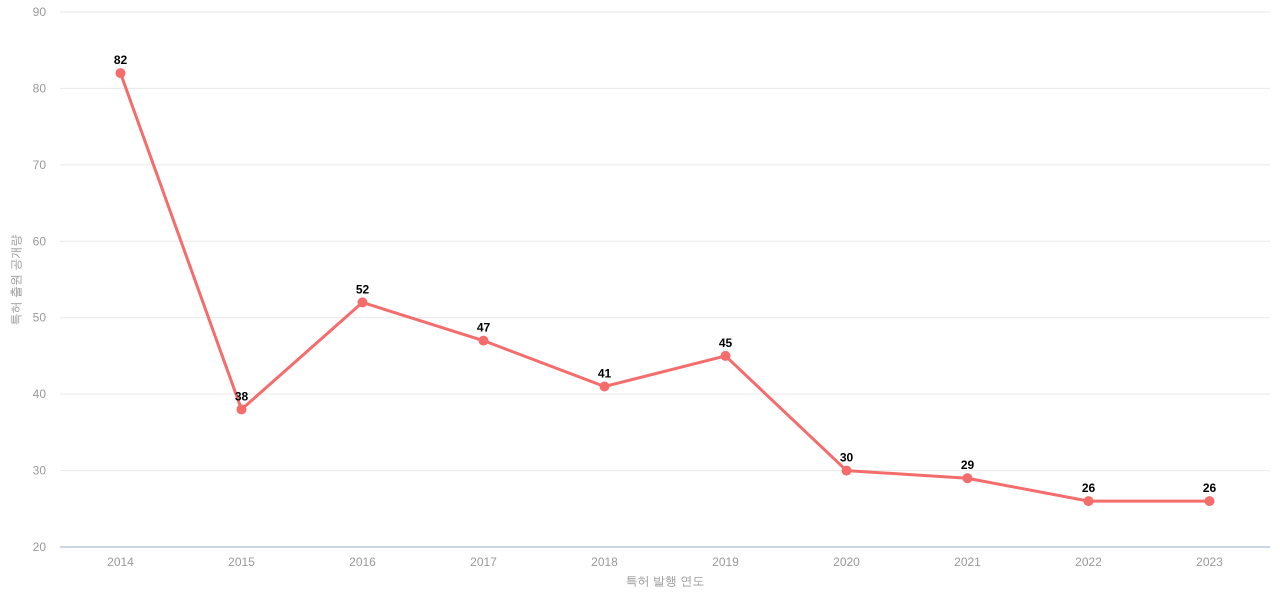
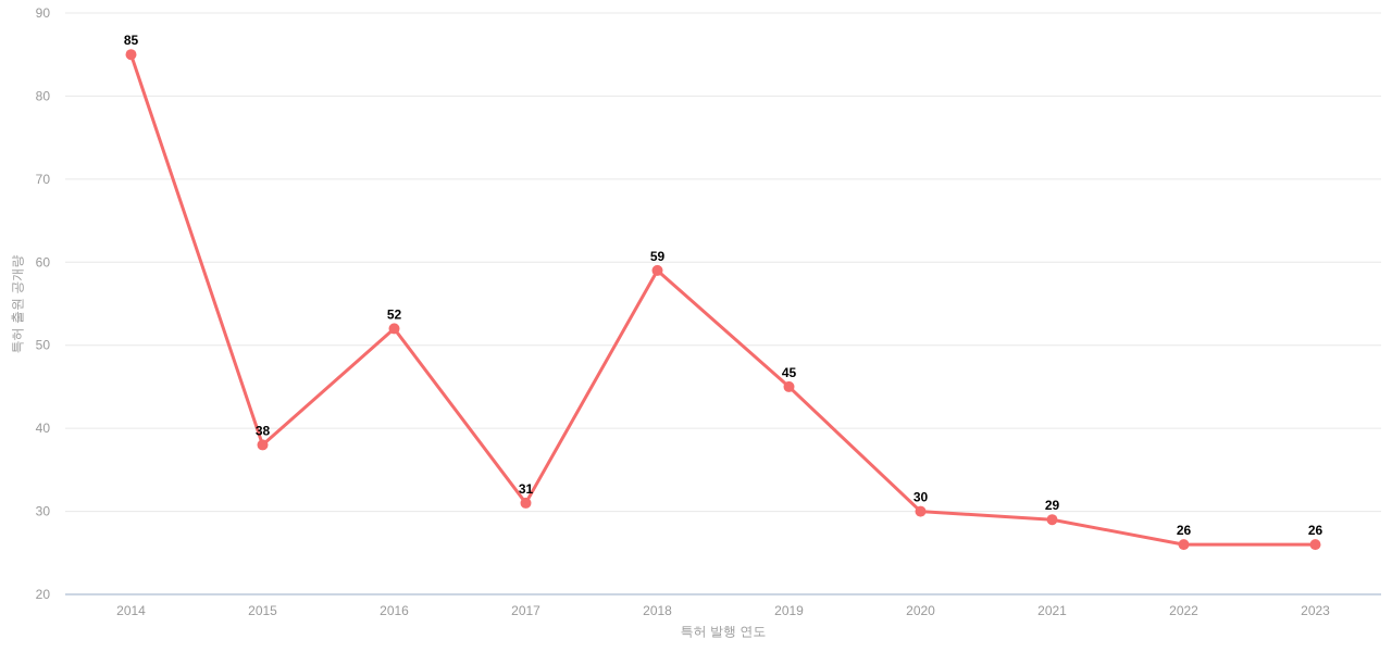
2014: 82 -> 85
2017: 47 -> 31
2018: 41 -> 59
